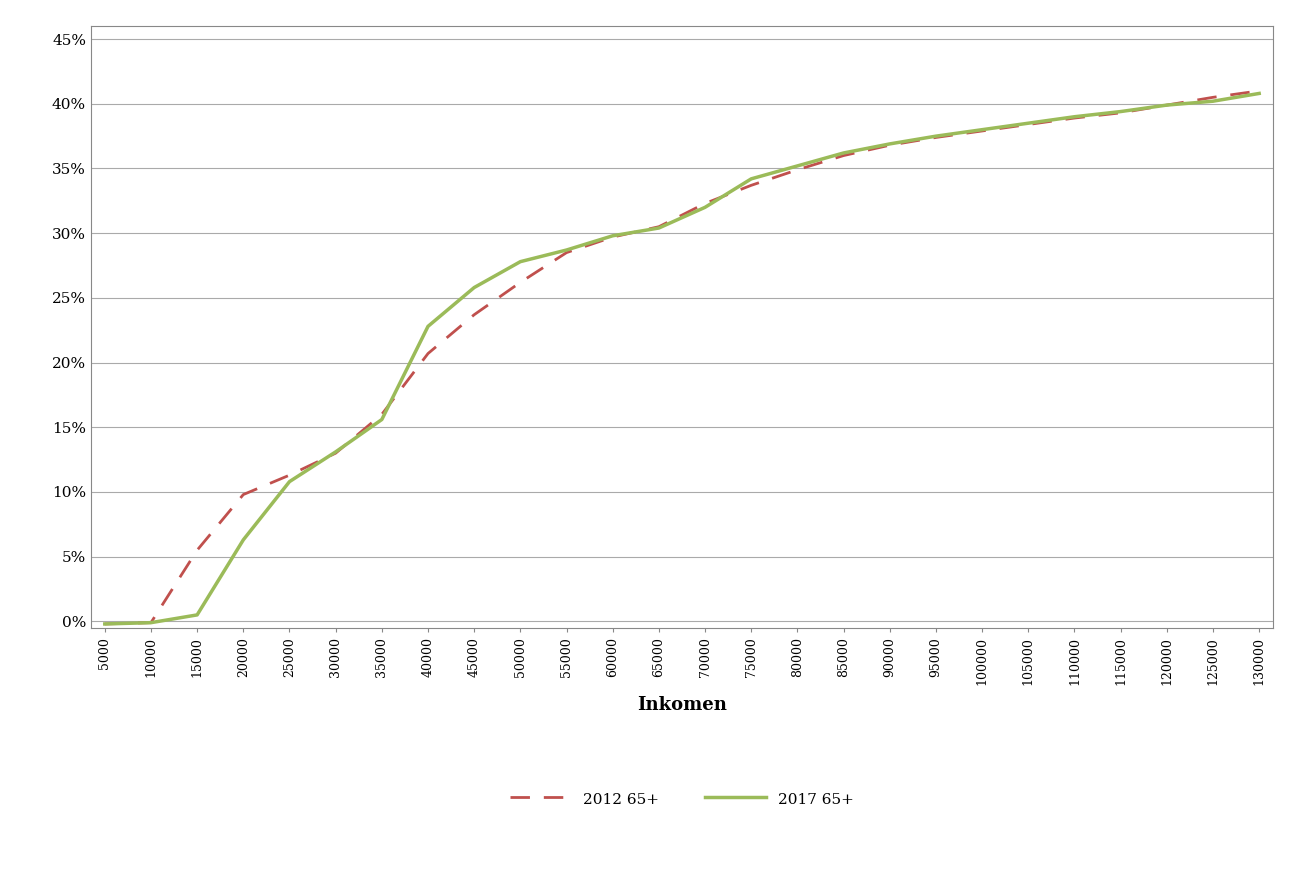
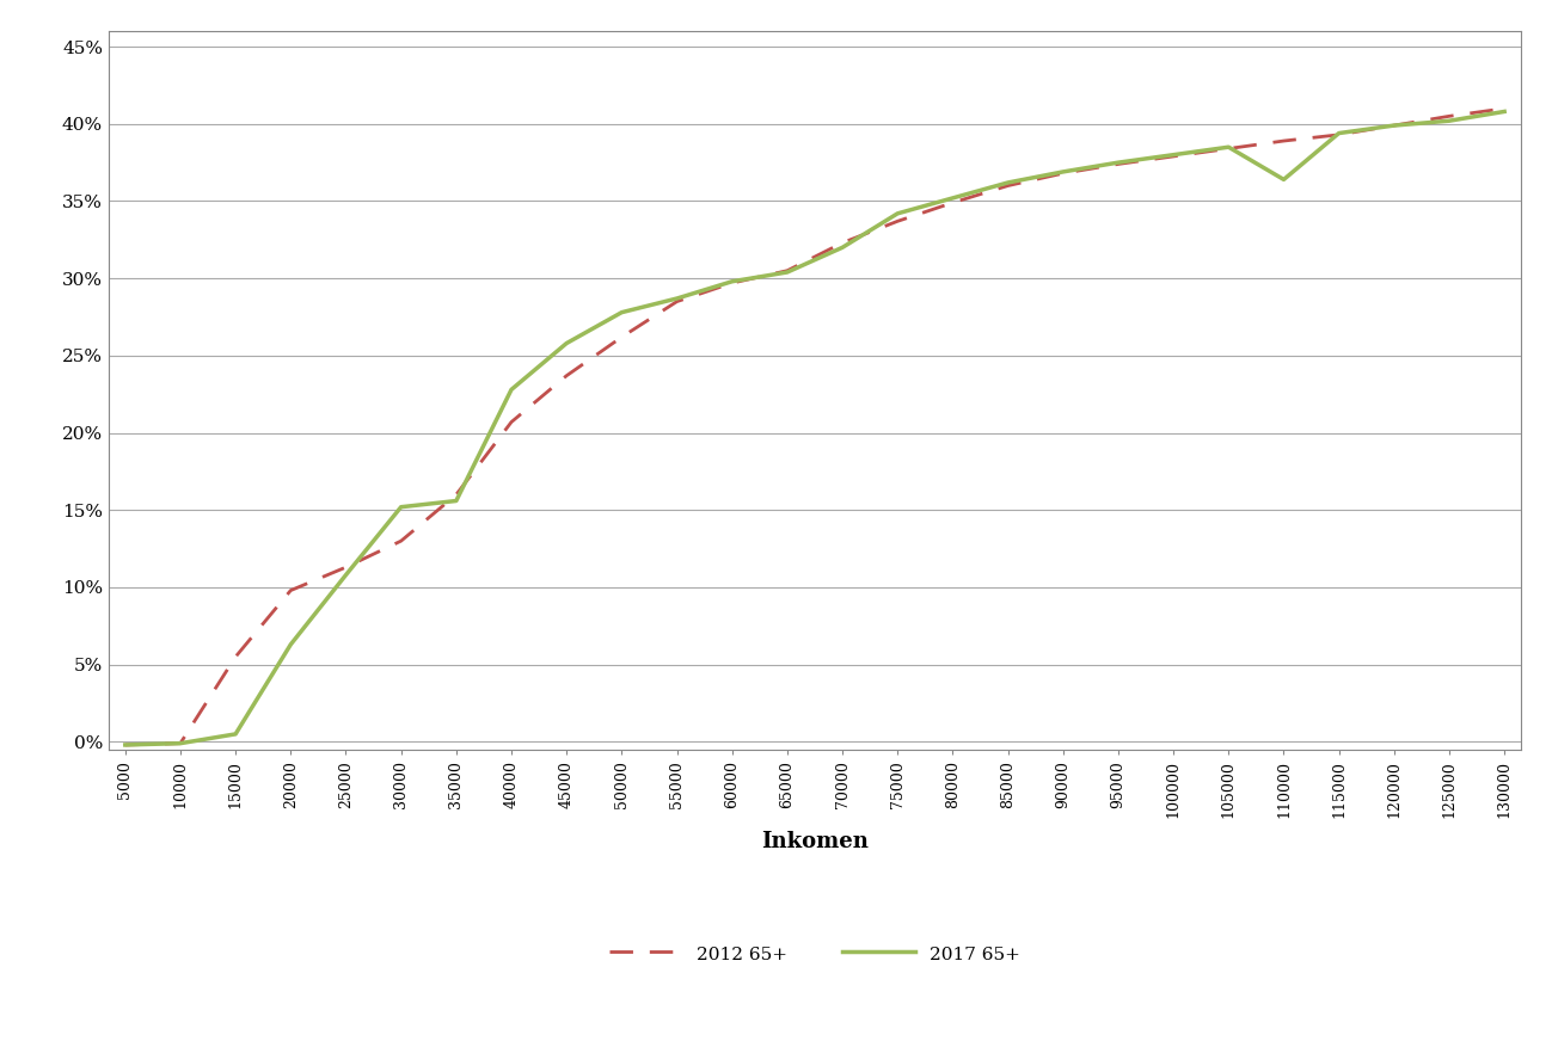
2017 65+/30000: 13.1% -> 15.2%
2017 65+/110000: 39.0% -> 36.4%
